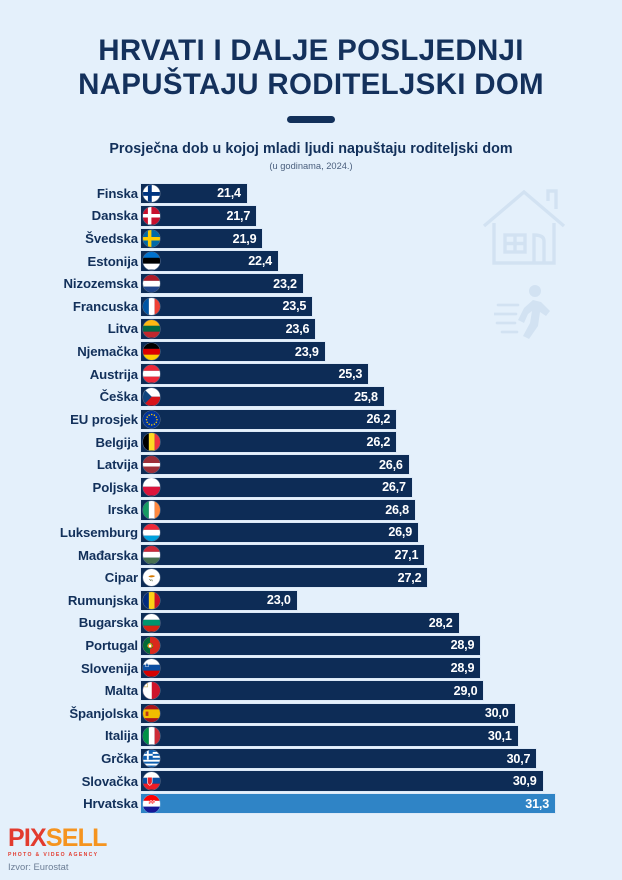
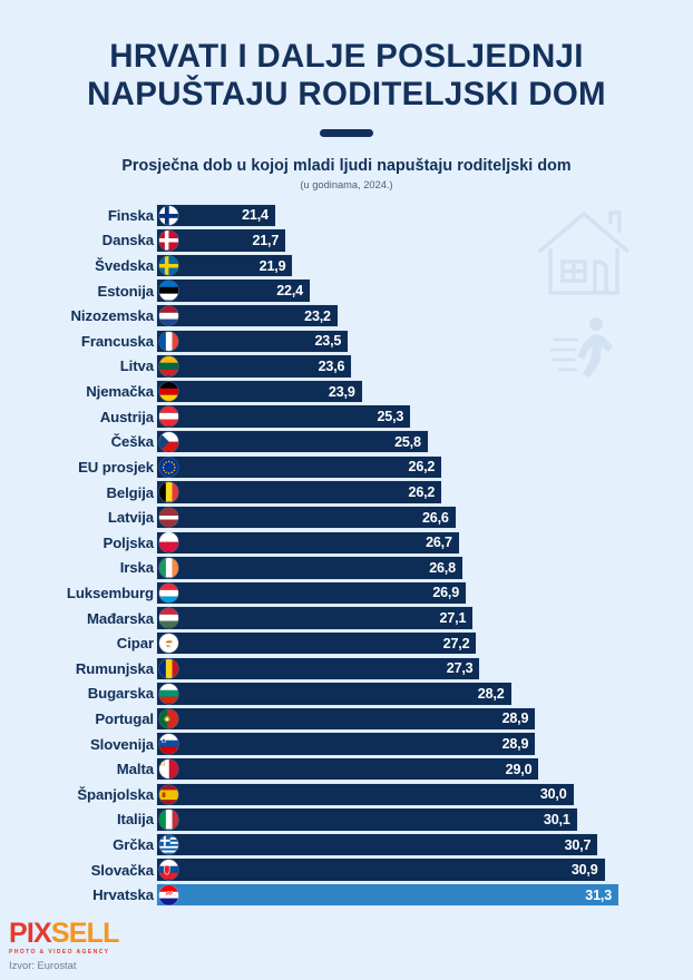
Rumunjska: 23,0 -> 27,3
